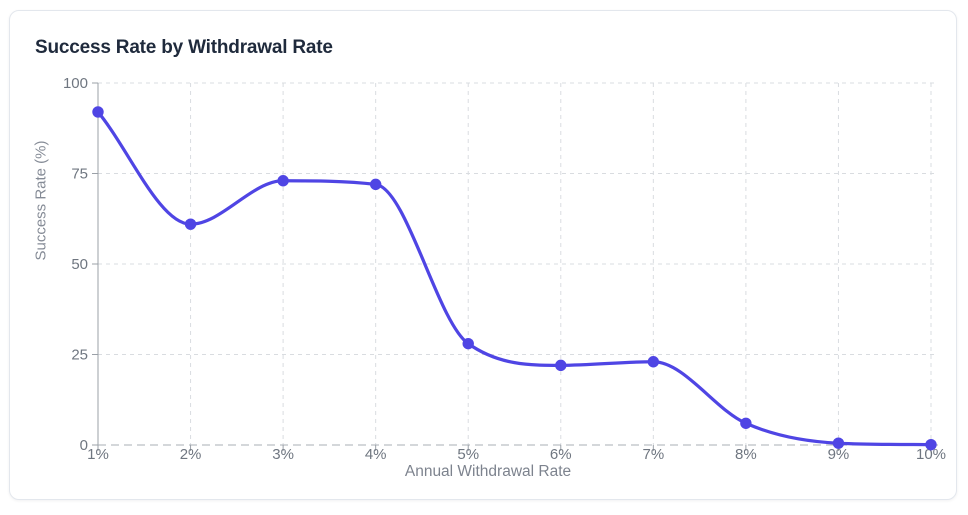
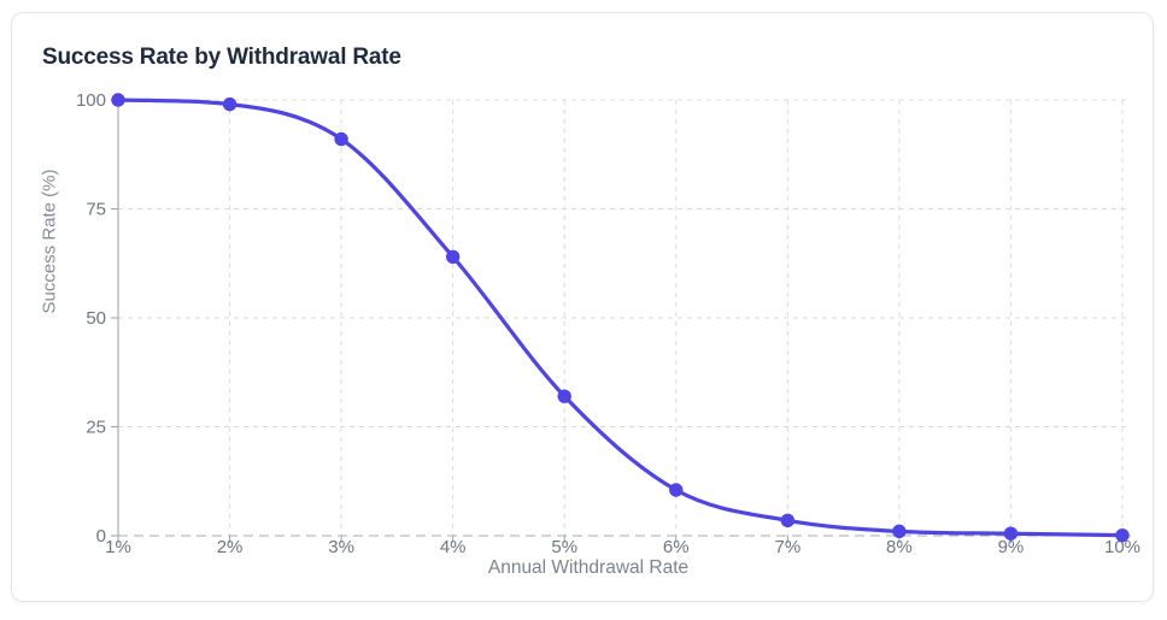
1%: 92 -> 100
2%: 61 -> 99
3%: 73 -> 91
4%: 72 -> 64
5%: 28 -> 32
6%: 22 -> 10
7%: 23 -> 4
8%: 6 -> 1
